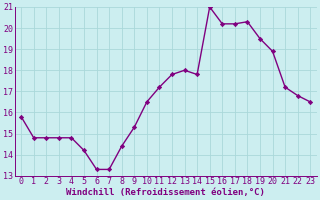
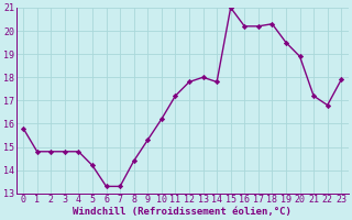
10: 16.5 -> 16.2
23: 16.5 -> 17.9
